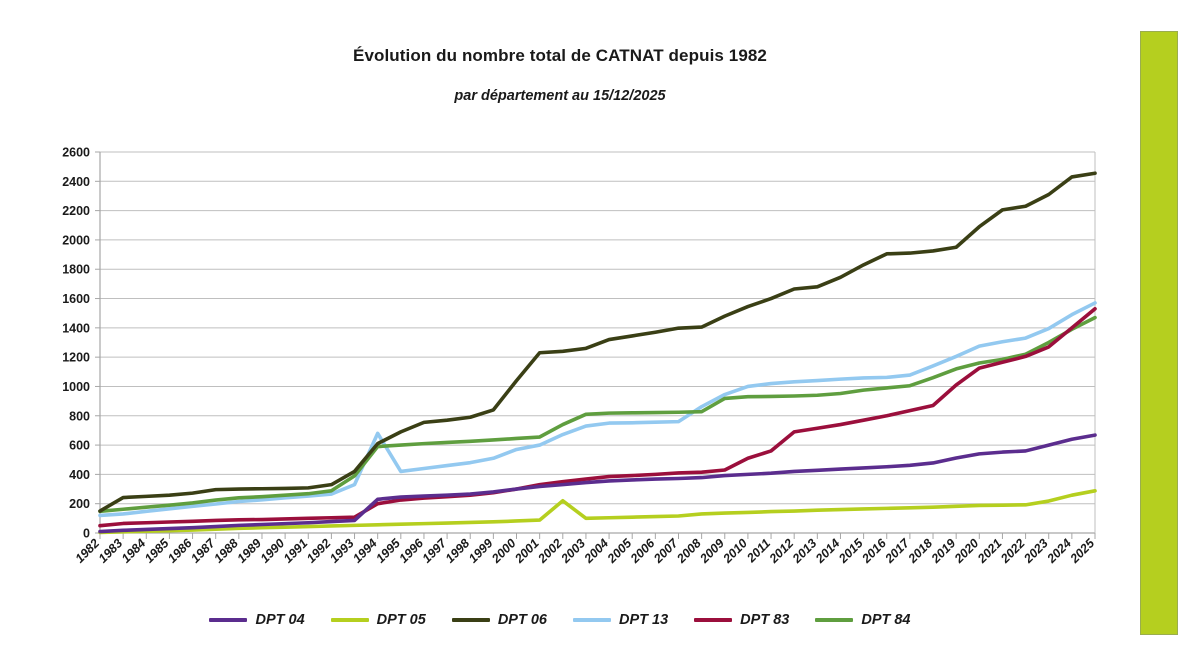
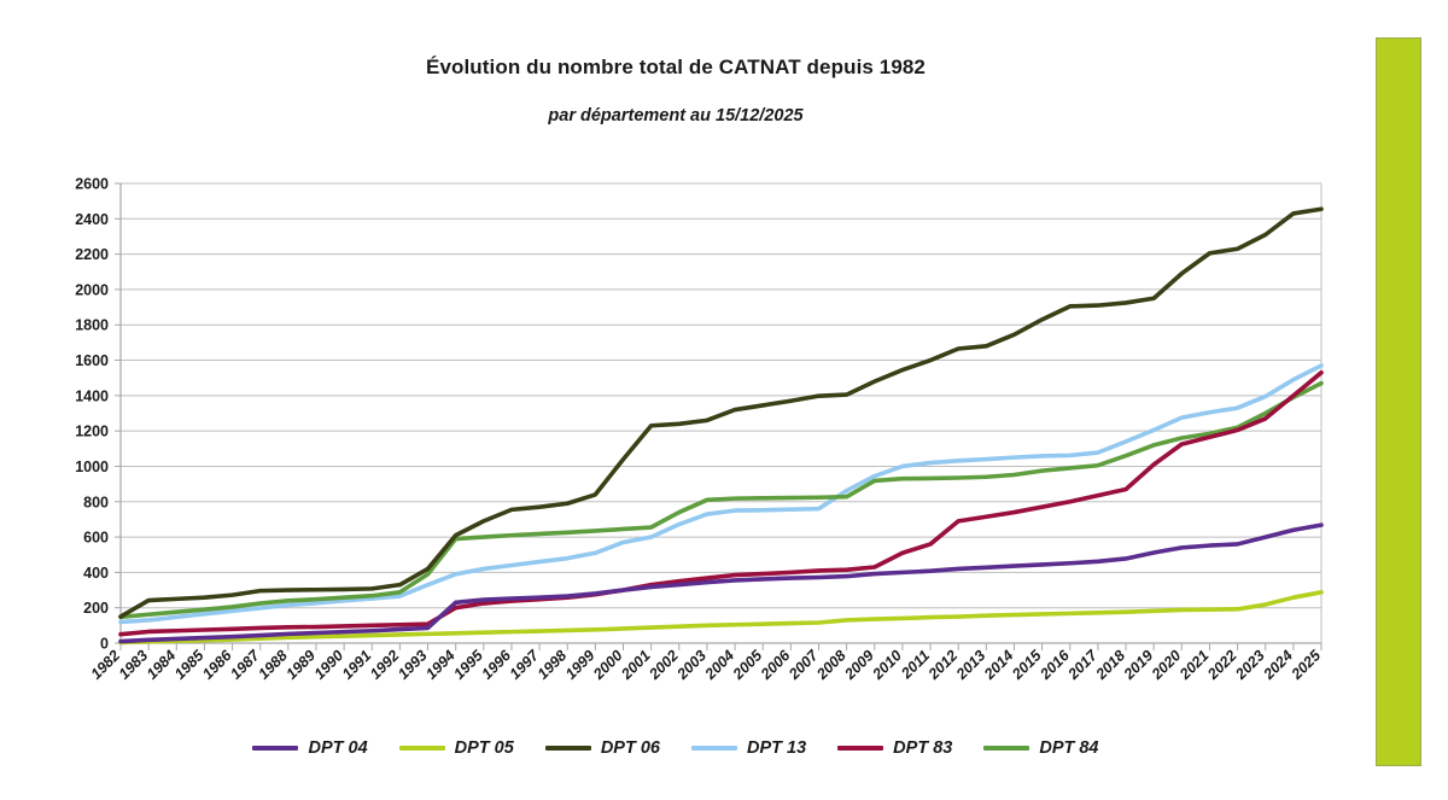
DPT 13/1994: 680 -> 390
DPT 05/2002: 220 -> 90
